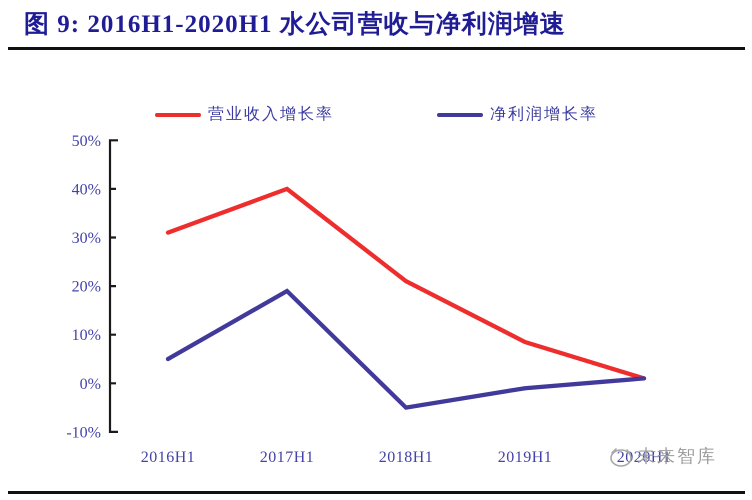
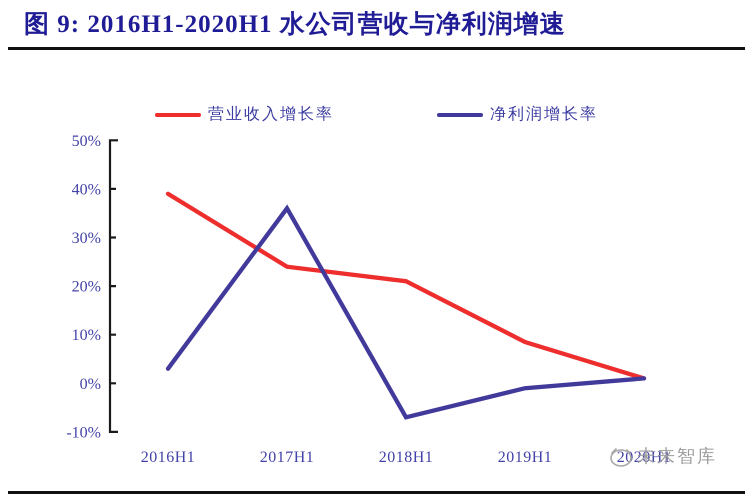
营业收入增长率/2016H1: 31% -> 39%
净利润增长率/2016H1: 5% -> 3%
营业收入增长率/2017H1: 40% -> 24%
净利润增长率/2017H1: 19% -> 36%
净利润增长率/2018H1: -5% -> -7%
